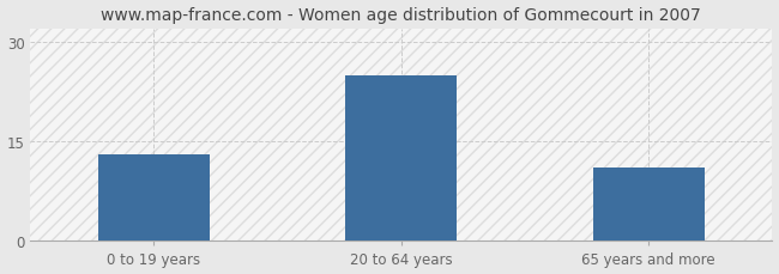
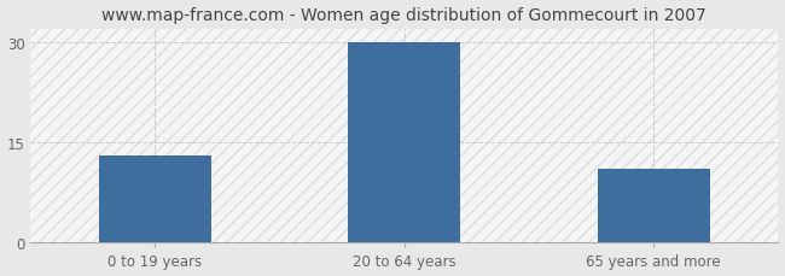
20 to 64 years: 25 -> 30
